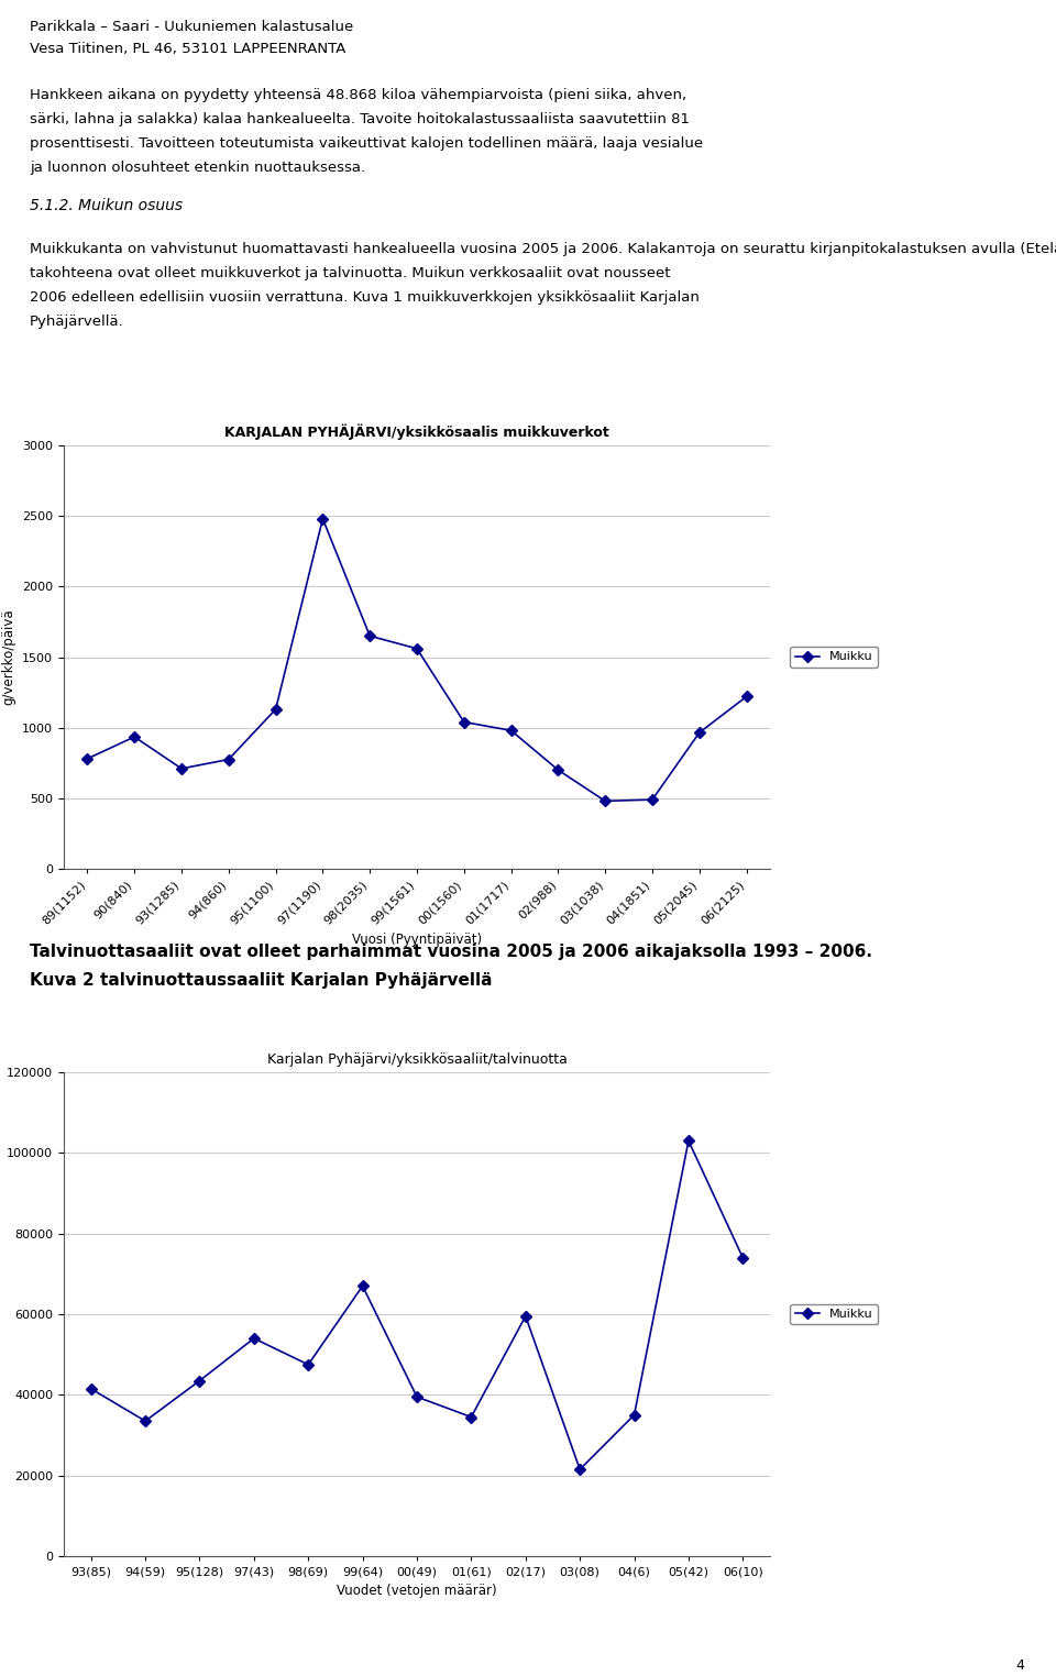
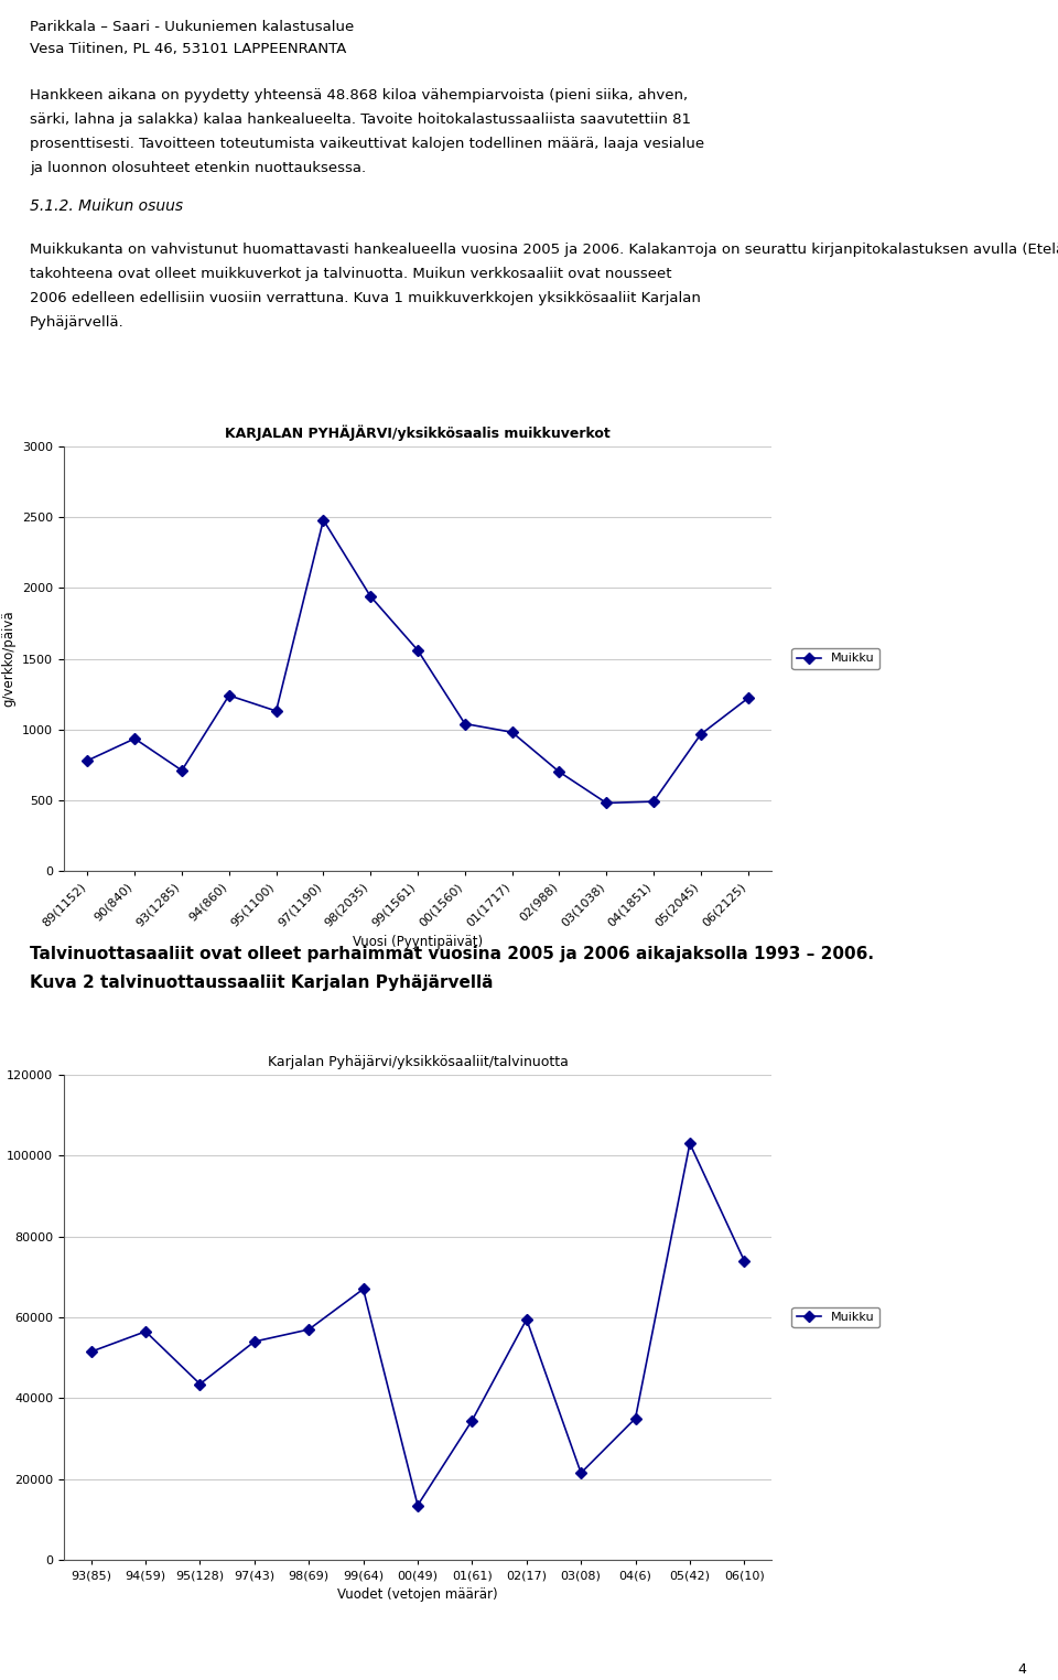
KARJALAN PYHÄJÄRVI/yksikkösaalis muikkuverkot/94(860): 780 -> 1240
KARJALAN PYHÄJÄRVI/yksikkösaalis muikkuverkot/98(2035): 1650 -> 1940
Karjalan Pyhäjärvi/yksikkösaaliit/talvinuotta/93(85): 41500 -> 51500
Karjalan Pyhäjärvi/yksikkösaaliit/talvinuotta/94(59): 33500 -> 56500
Karjalan Pyhäjärvi/yksikkösaaliit/talvinuotta/98(69): 47500 -> 57000
Karjalan Pyhäjärvi/yksikkösaaliit/talvinuotta/00(49): 39500 -> 13500
